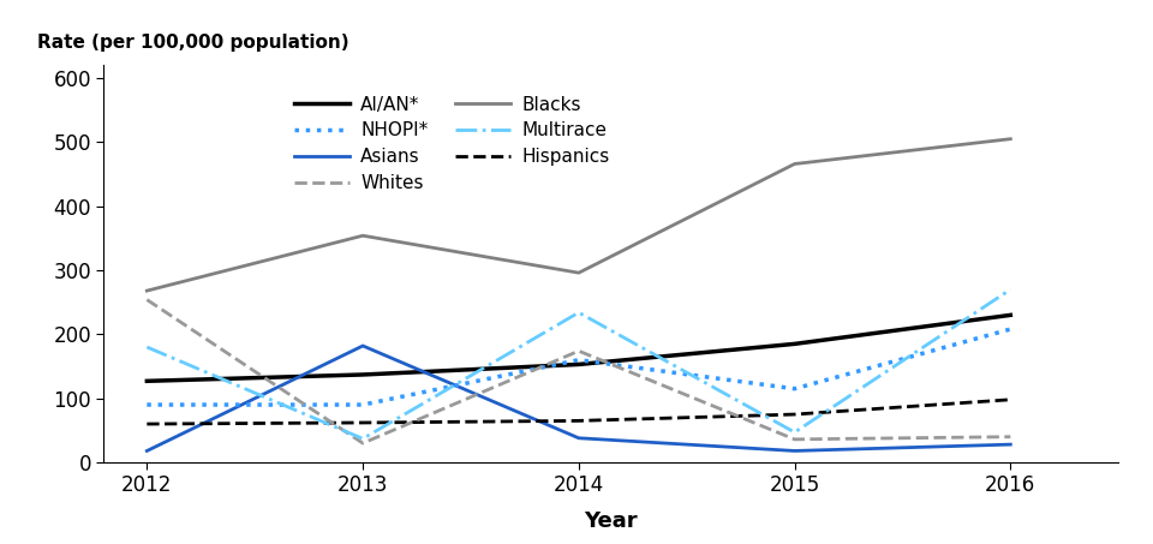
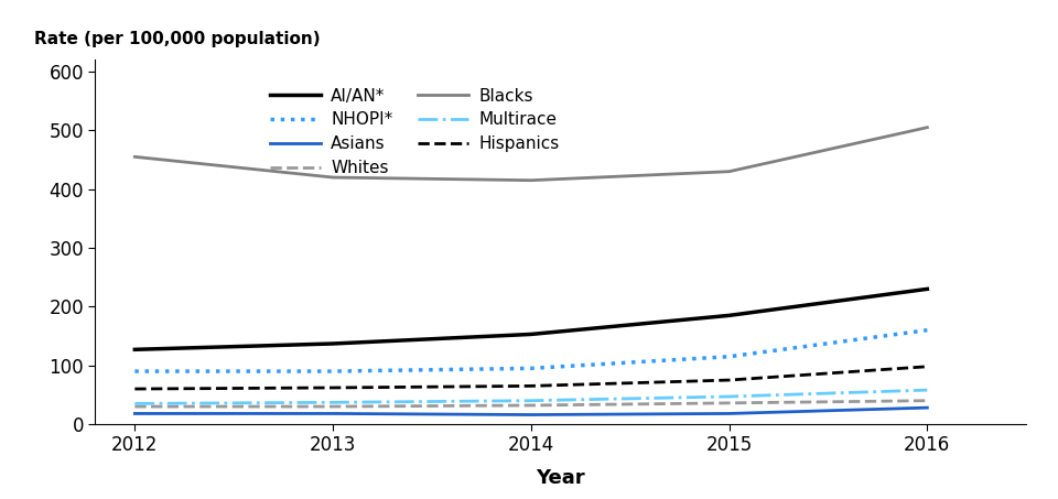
Blacks/2012: 268 -> 455
Whites/2012: 254 -> 30
Multirace/2012: 180 -> 35
Asians/2013: 182 -> 18
Blacks/2013: 354 -> 420
Asians/2014: 38 -> 16
Blacks/2014: 296 -> 415
NHOPI*/2014: 160 -> 95
Whites/2014: 174 -> 32
Multirace/2014: 234 -> 40
Blacks/2015: 466 -> 430
NHOPI*/2016: 208 -> 160
Multirace/2016: 270 -> 58
